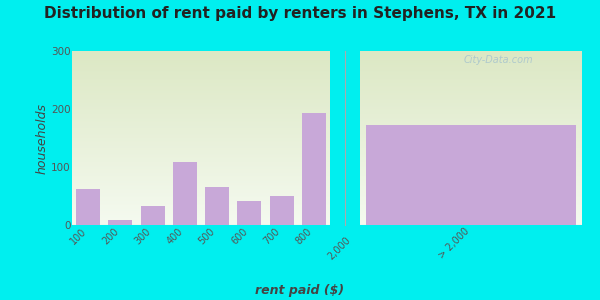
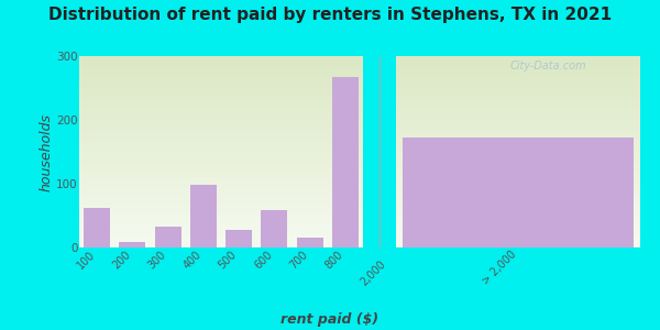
400: 108 -> 98
500: 65 -> 28
600: 42 -> 58
700: 50 -> 16
800: 193 -> 268
